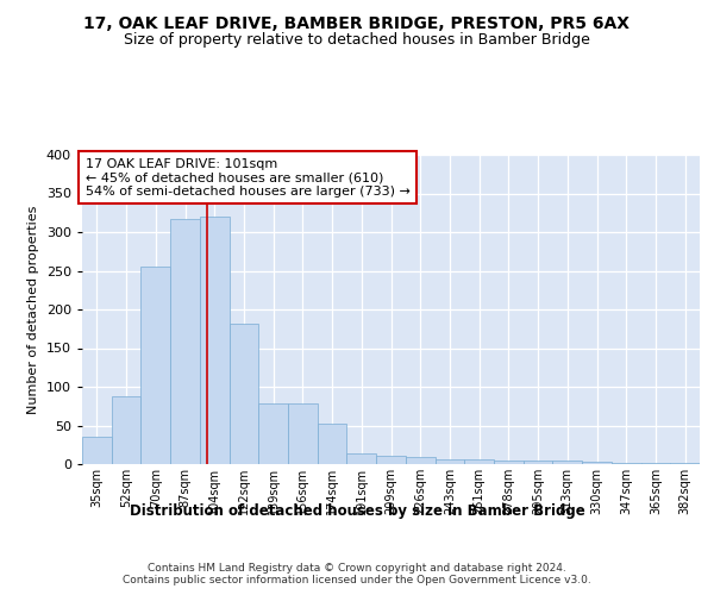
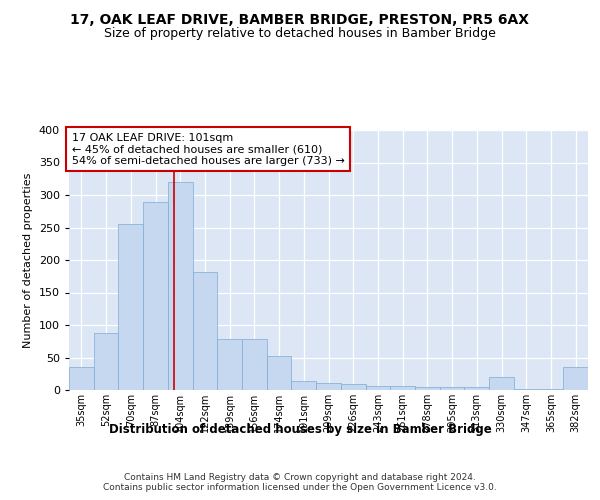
87sqm: 317 -> 290
330sqm: 3 -> 20
382sqm: 2 -> 36
